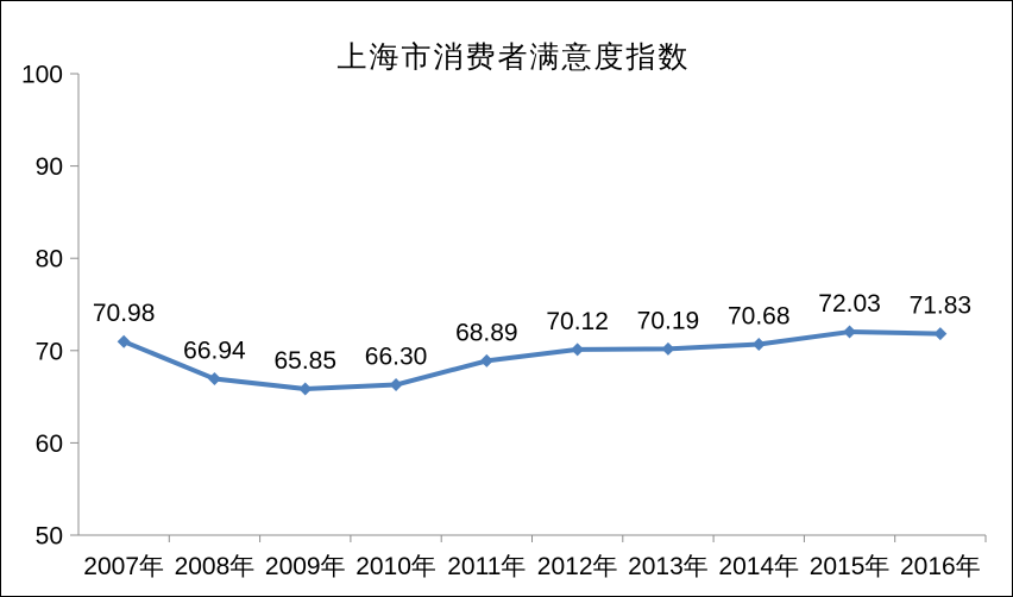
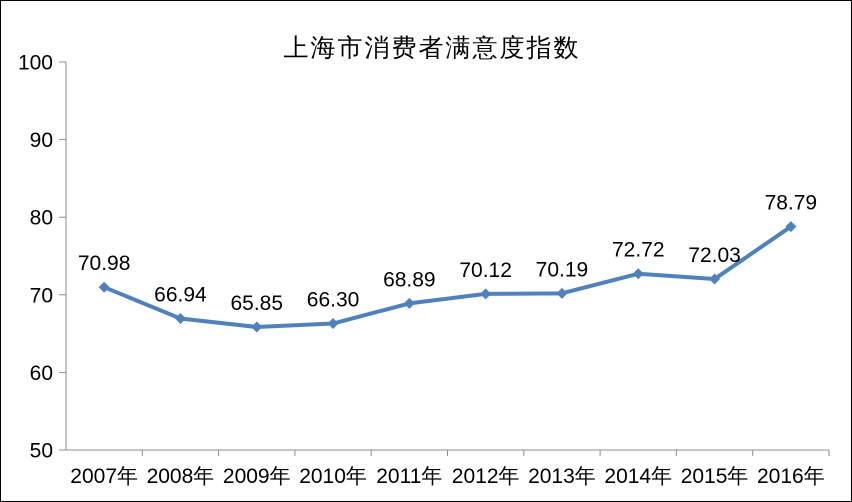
2014年: 70.68 -> 72.72
2016年: 71.83 -> 78.79
